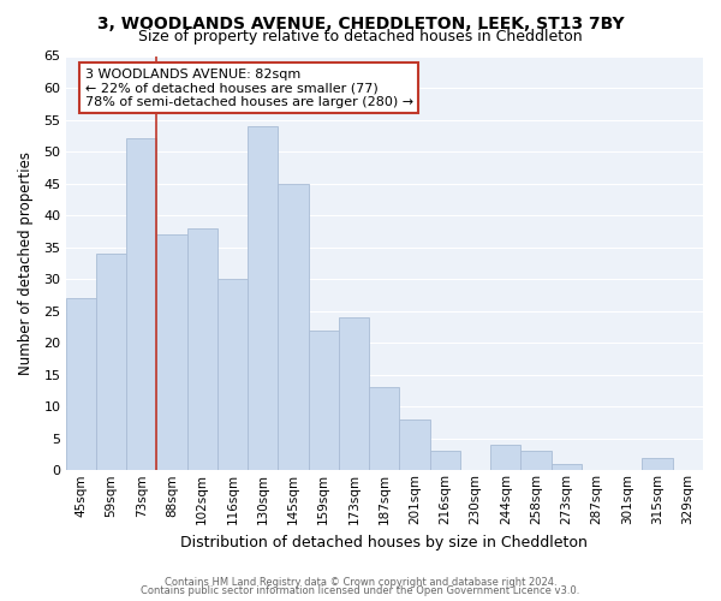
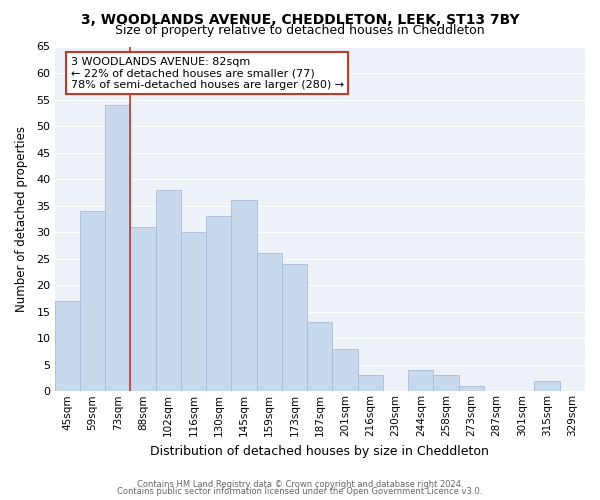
45sqm: 27 -> 17
73sqm: 52 -> 54
88sqm: 37 -> 31
130sqm: 54 -> 33
145sqm: 45 -> 36
159sqm: 22 -> 26
